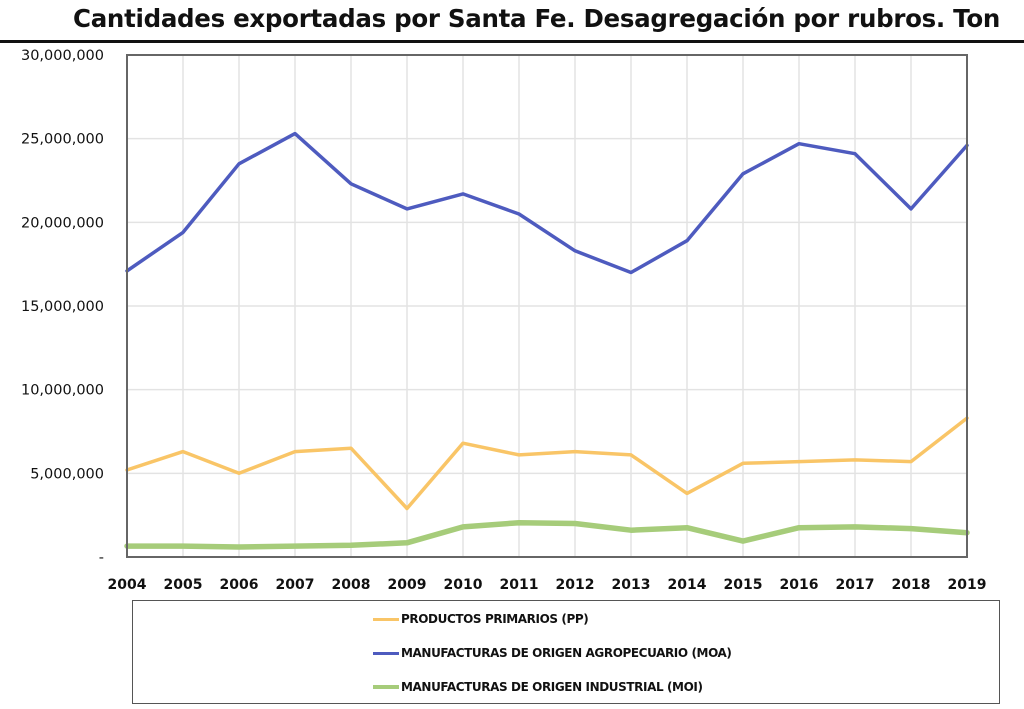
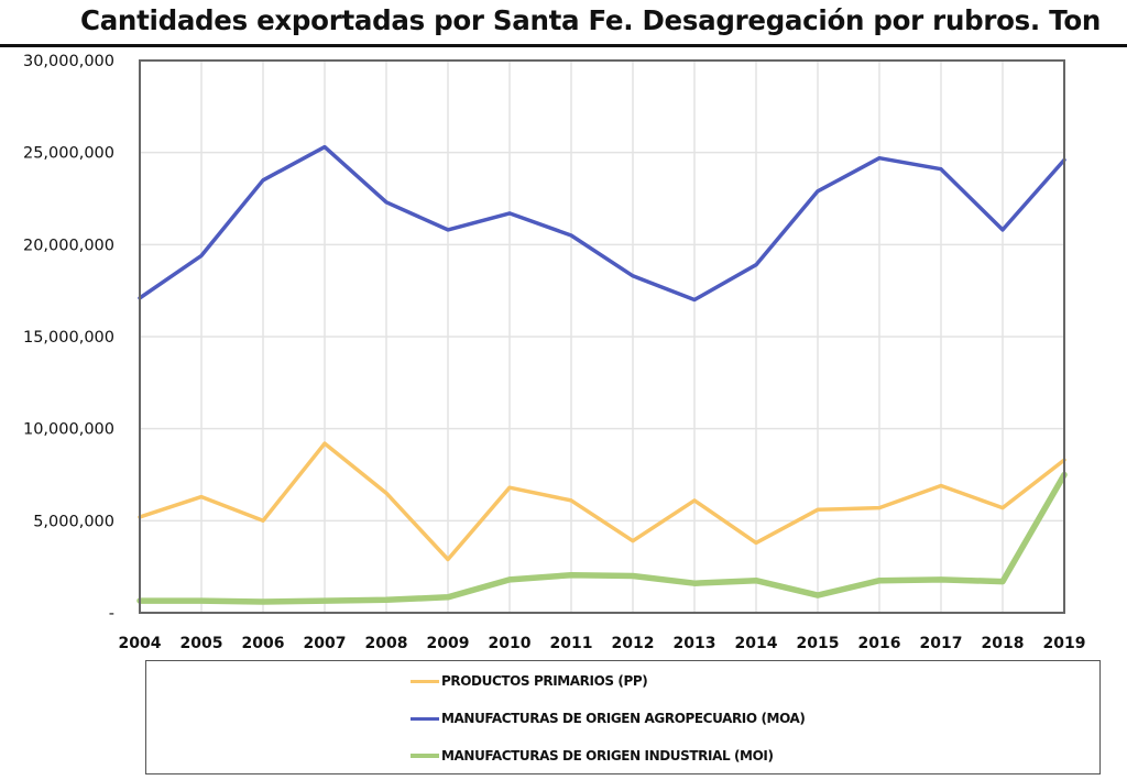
PRODUCTOS PRIMARIOS (PP)/2007: 6300000 -> 9200000
PRODUCTOS PRIMARIOS (PP)/2012: 6300000 -> 3900000
PRODUCTOS PRIMARIOS (PP)/2017: 5800000 -> 6900000
MANUFACTURAS DE ORIGEN INDUSTRIAL (MOI)/2019: 1400000 -> 7500000
